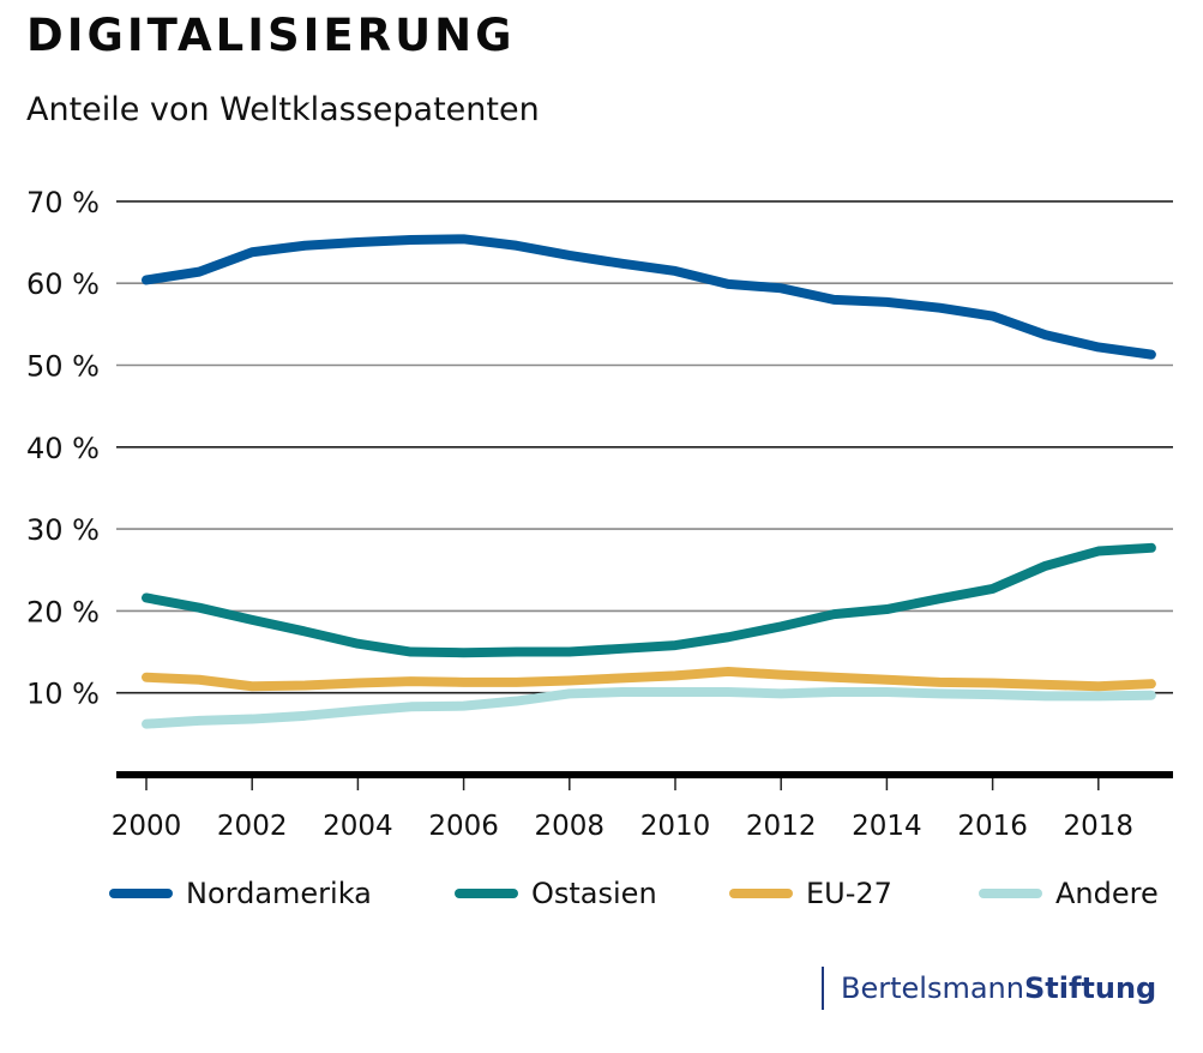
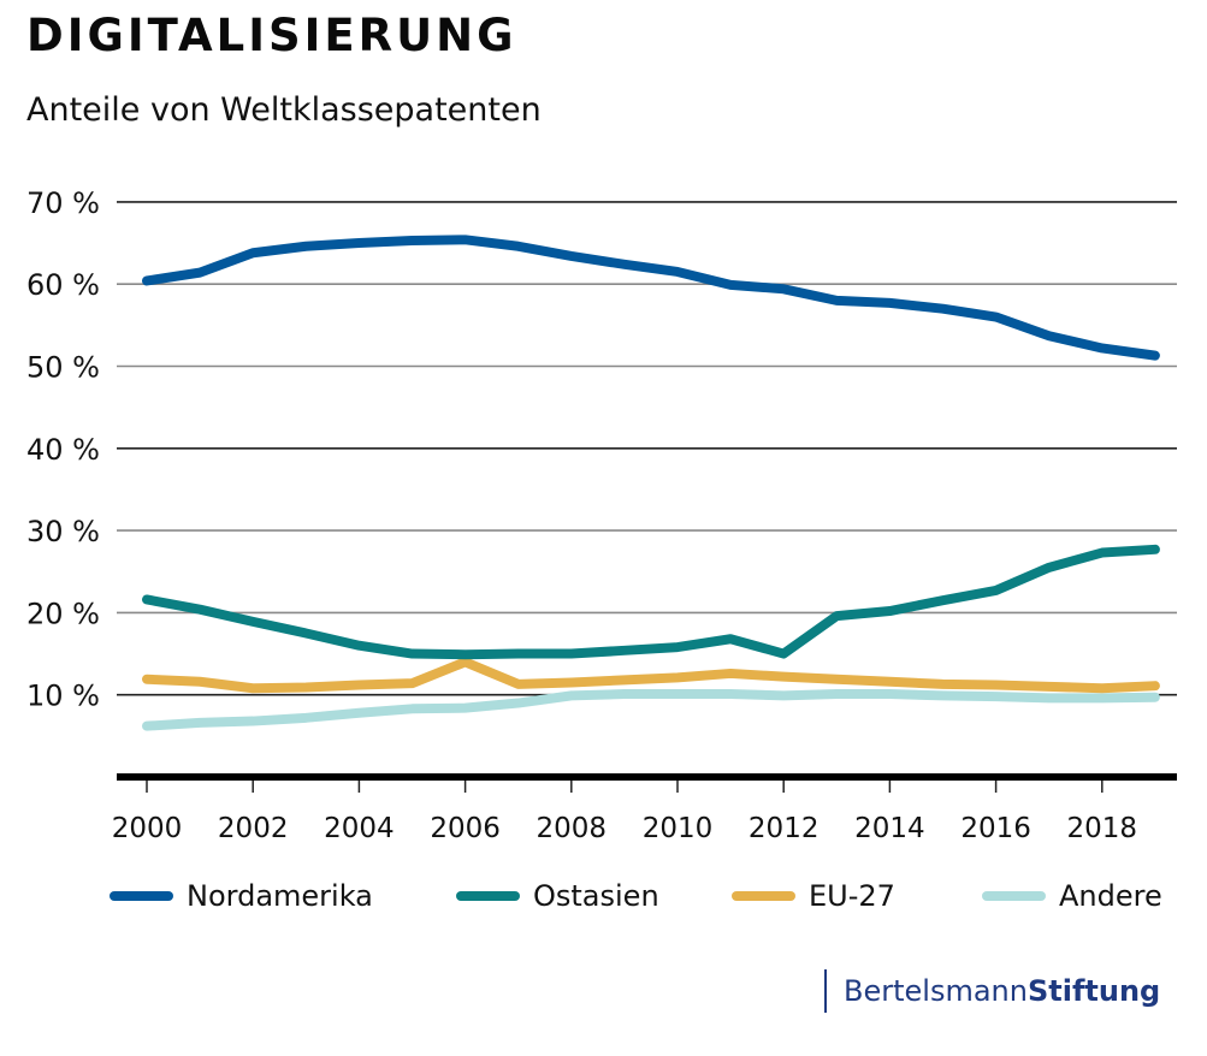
EU-27/2006: 11% -> 14%
Ostasien/2012: 18% -> 15%
